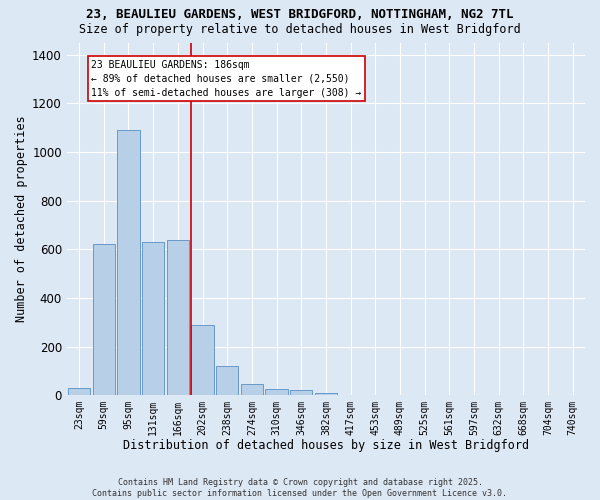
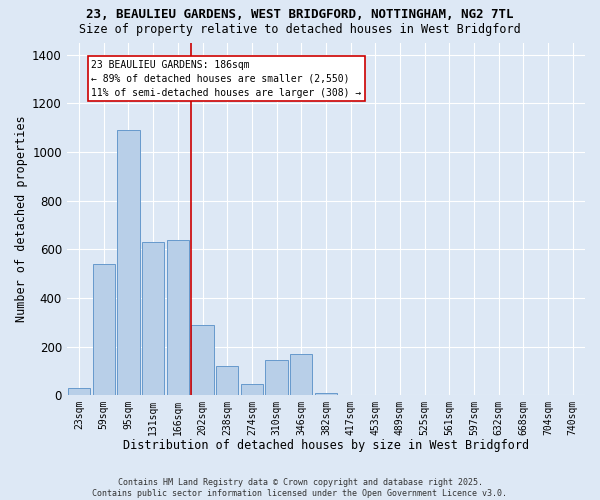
59sqm: 620 -> 540
310sqm: 25 -> 145
346sqm: 22 -> 170
